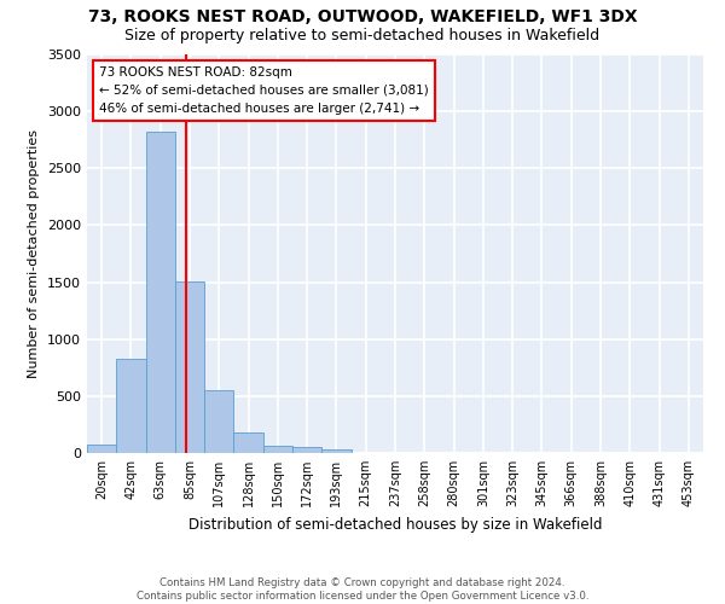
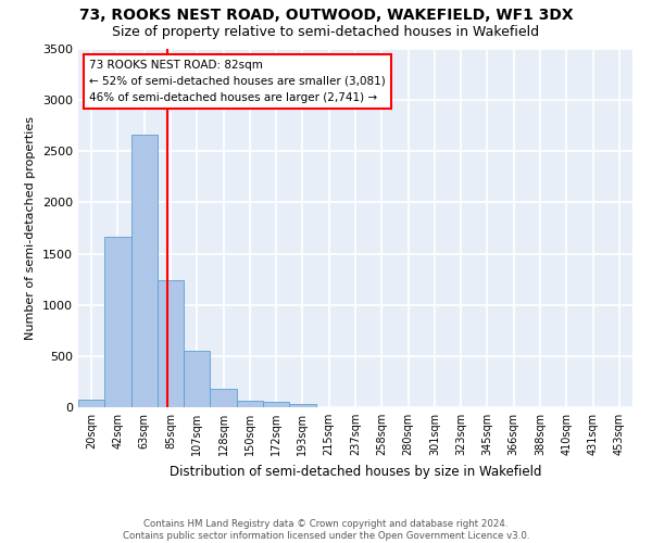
42sqm: 830 -> 1660
63sqm: 2820 -> 2660
85sqm: 1510 -> 1240
